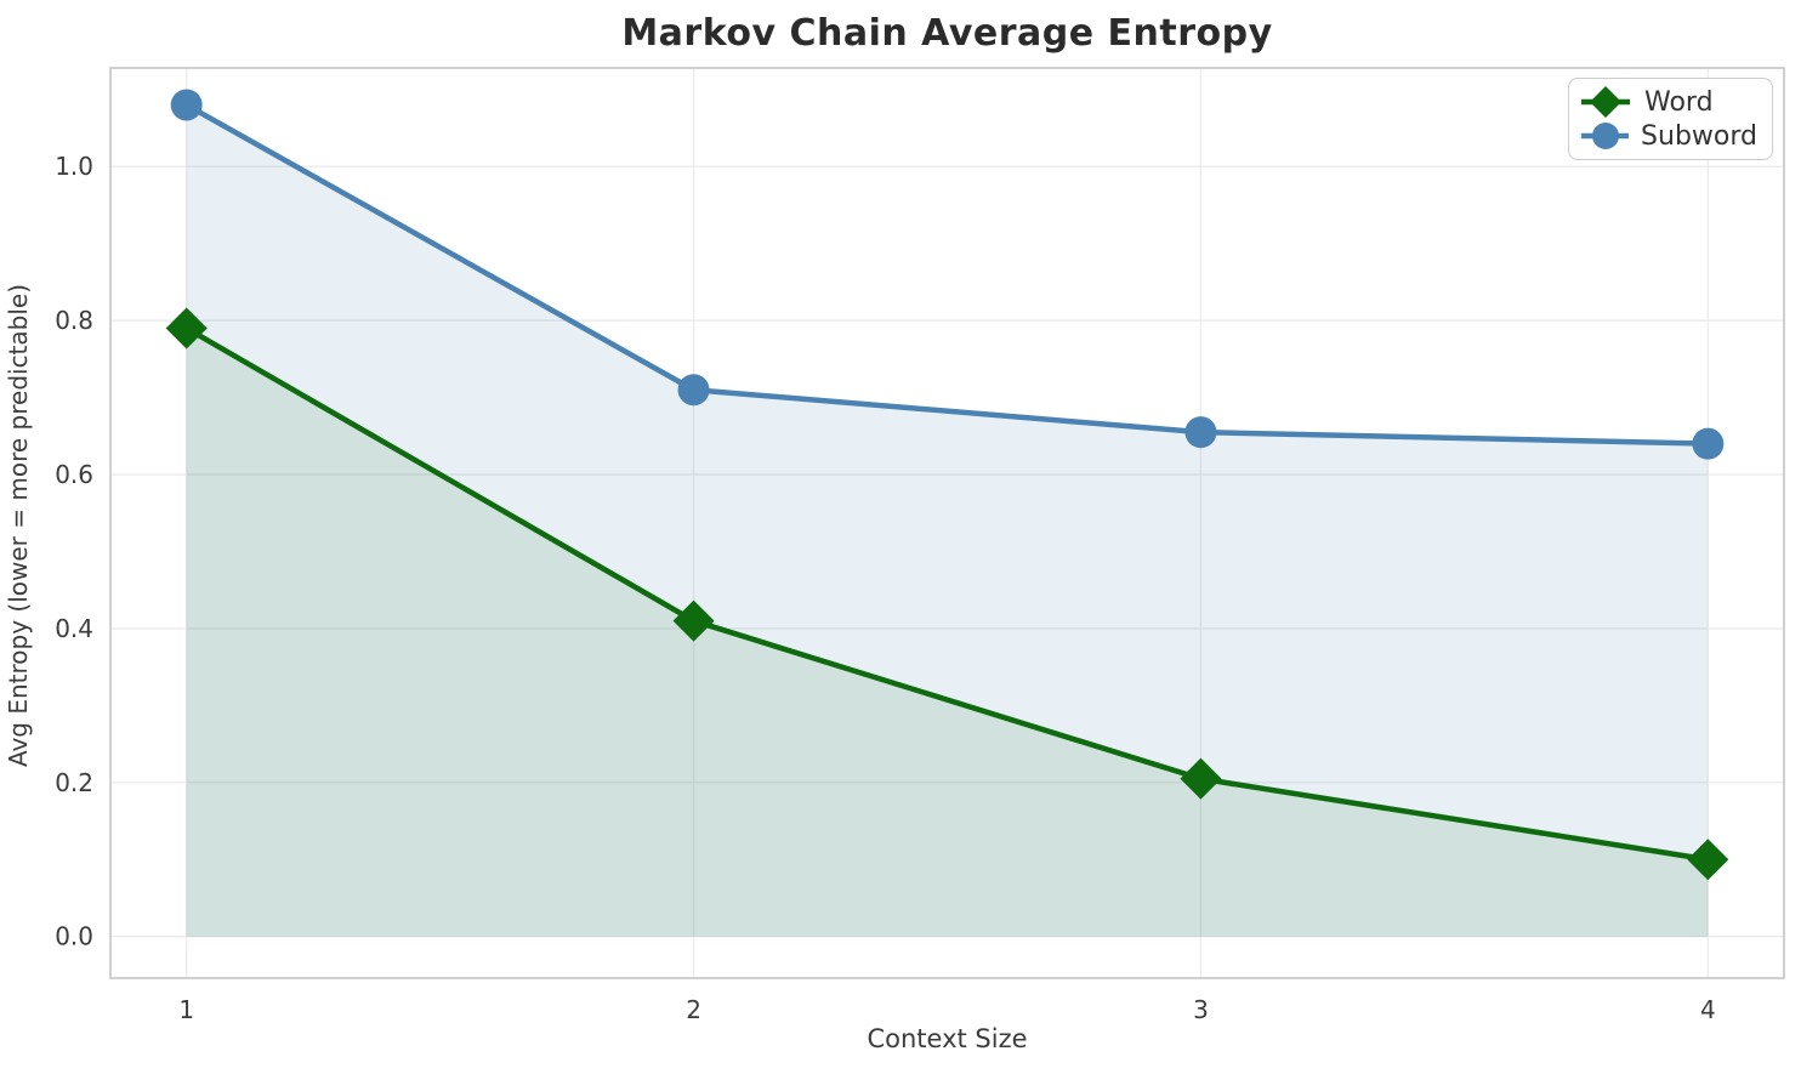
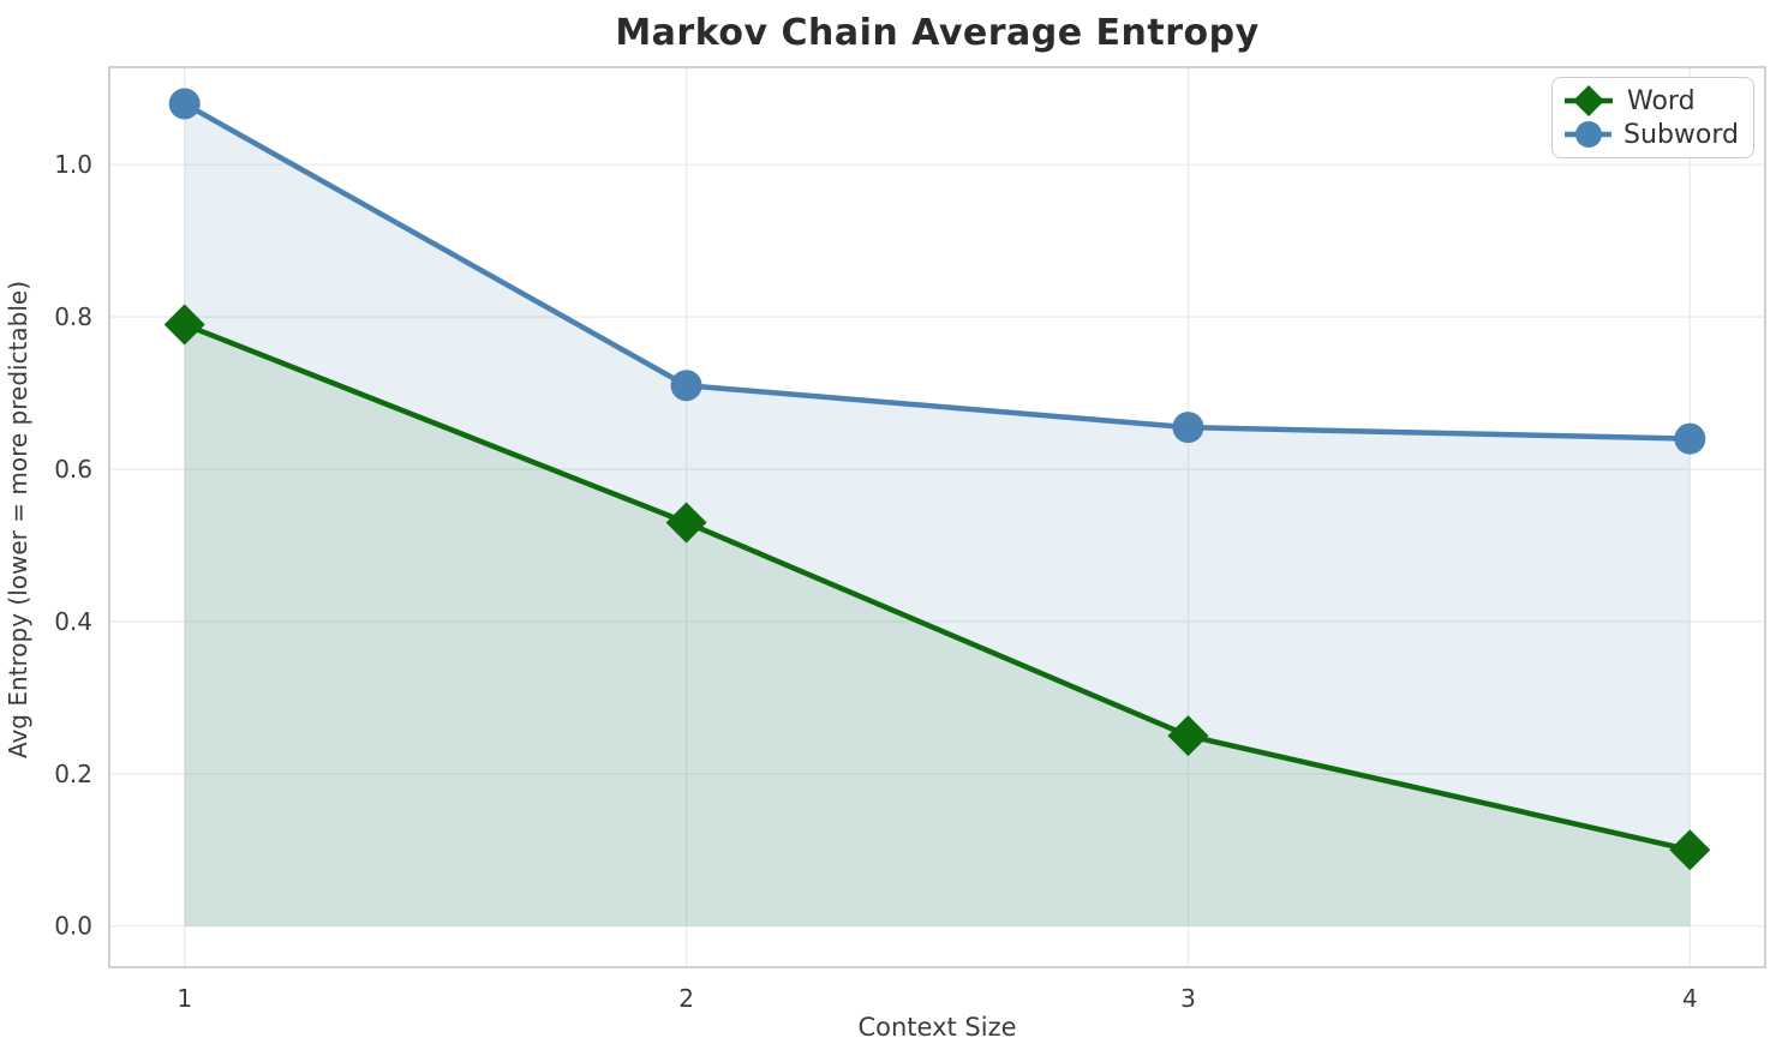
Word/2: 0.41 -> 0.53
Word/3: 0.20 -> 0.25
